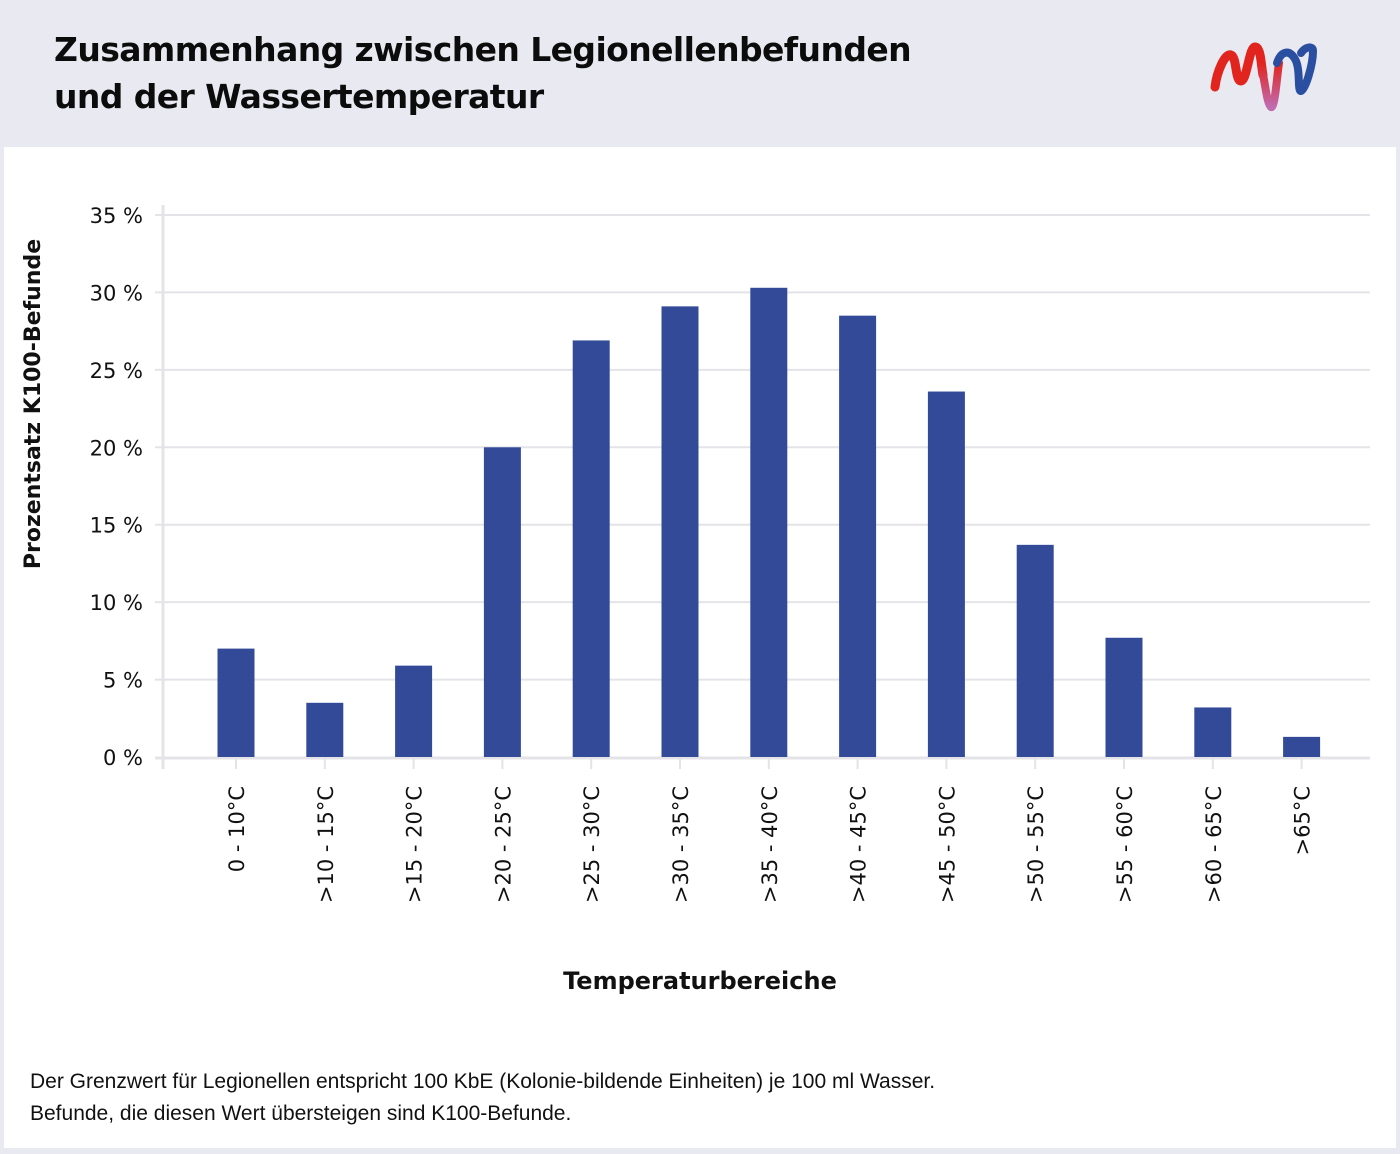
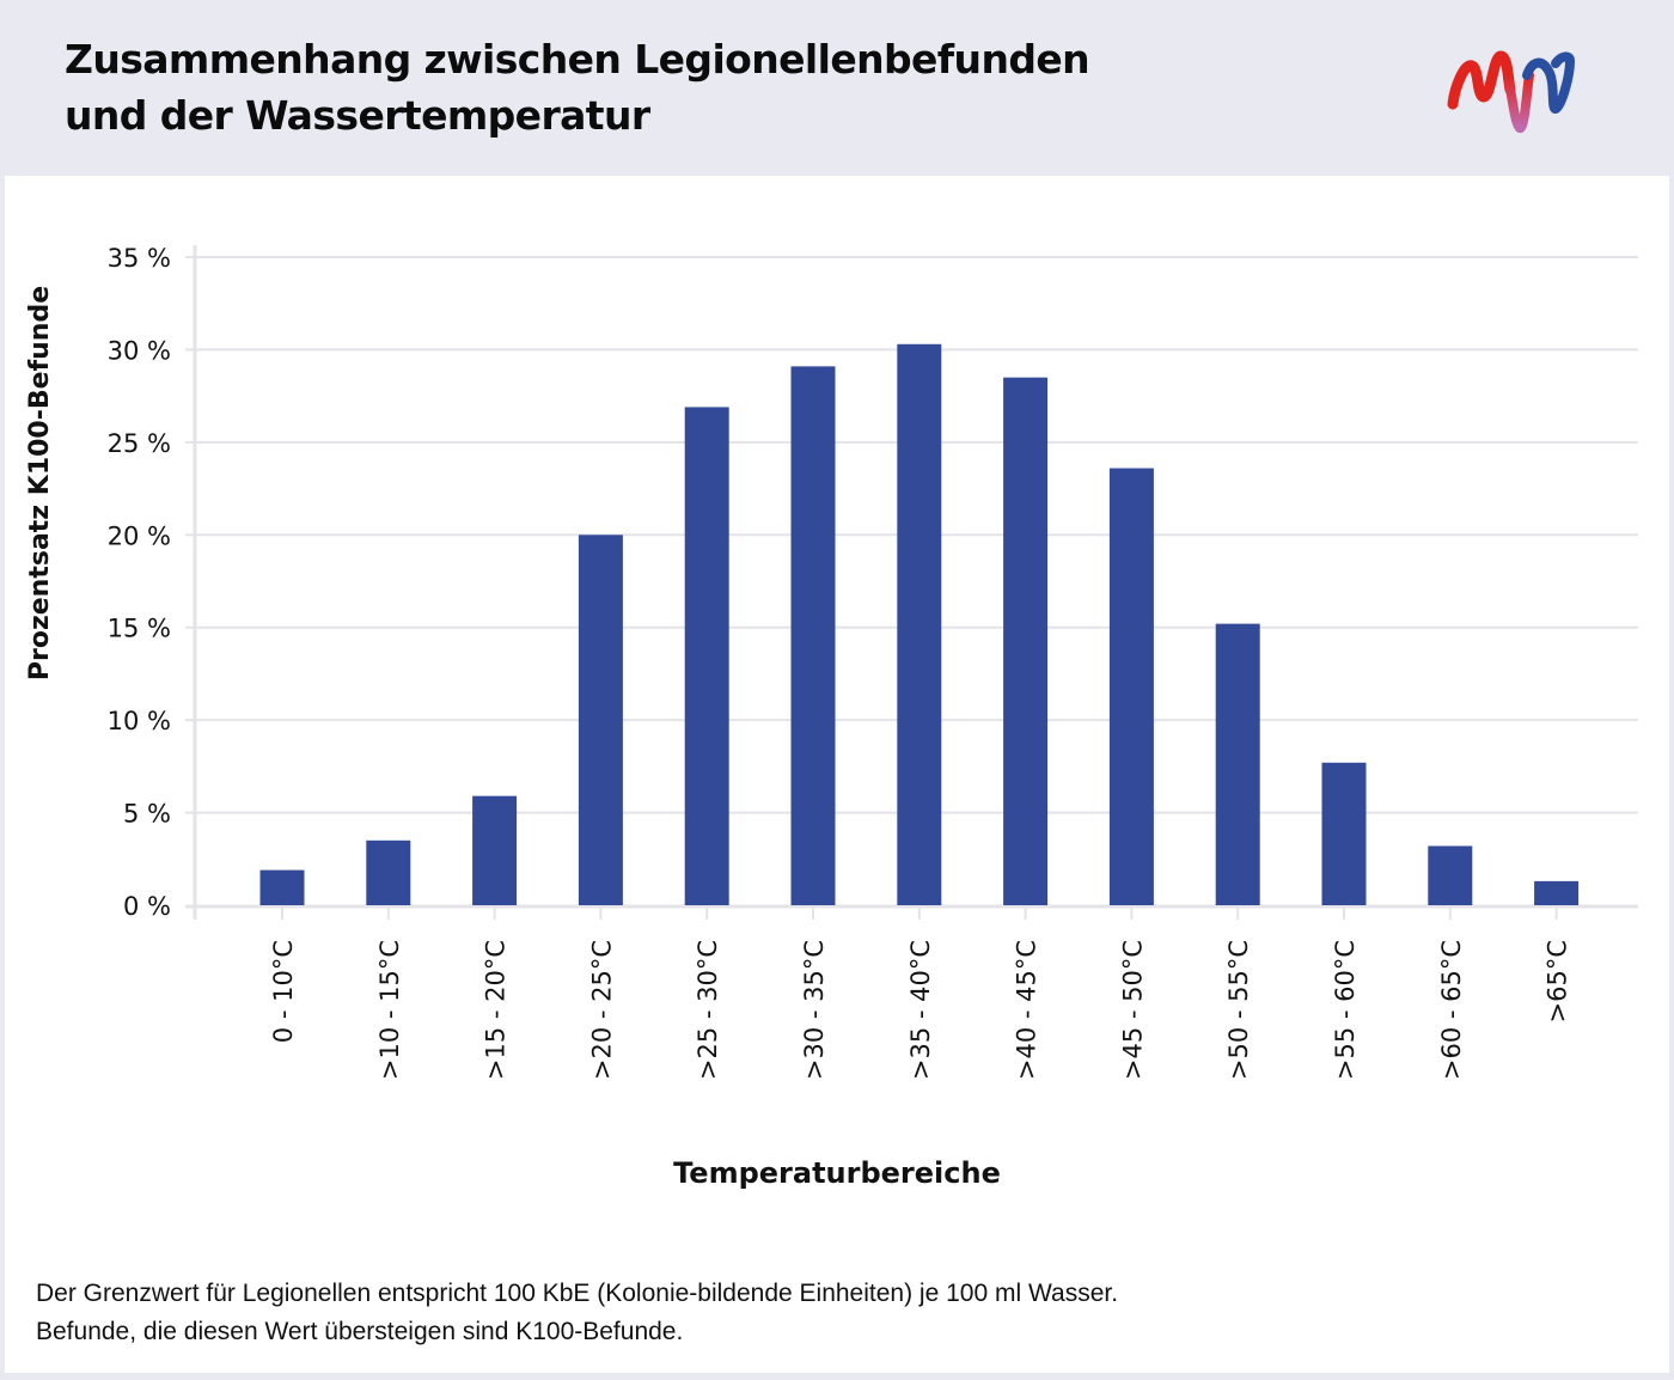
0 - 10°C: 7.0% -> 1.9%
>50 - 55°C: 13.7% -> 15.2%
